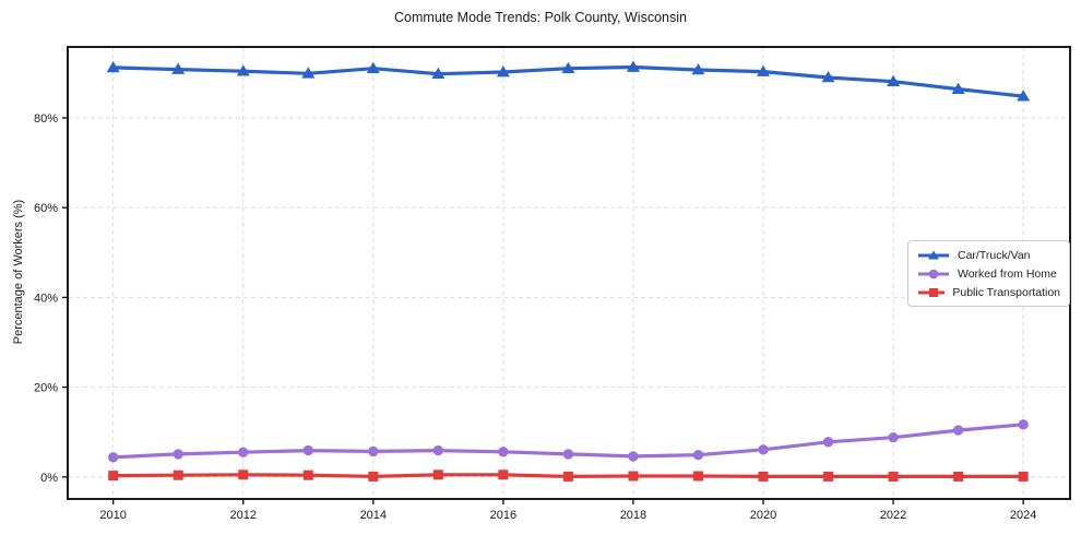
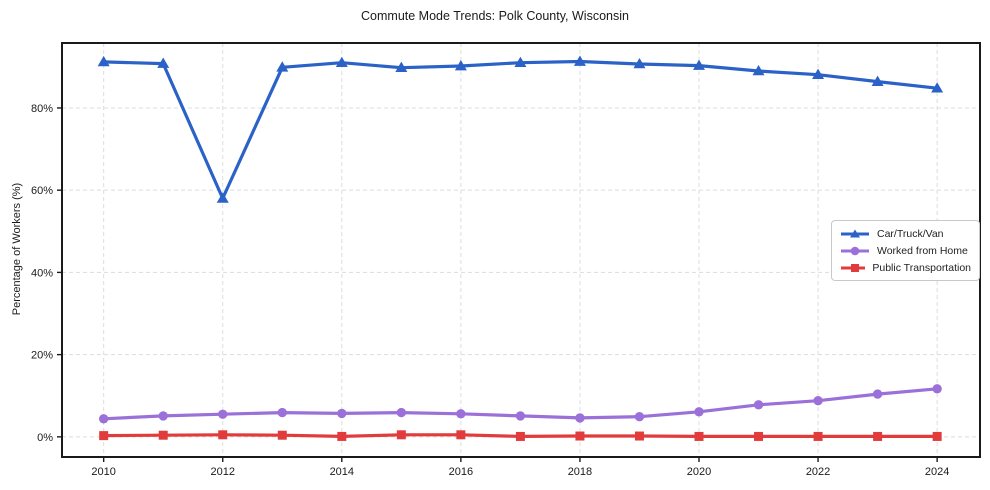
Car/Truck/Van/2012: 90% -> 58%
